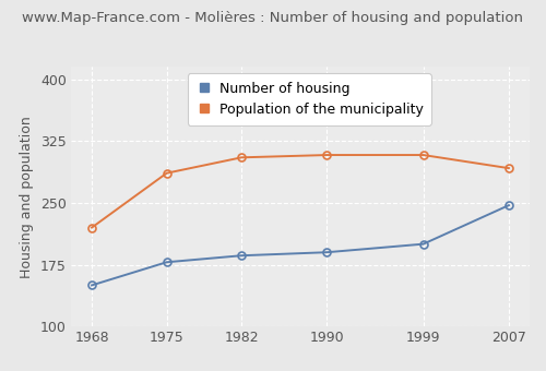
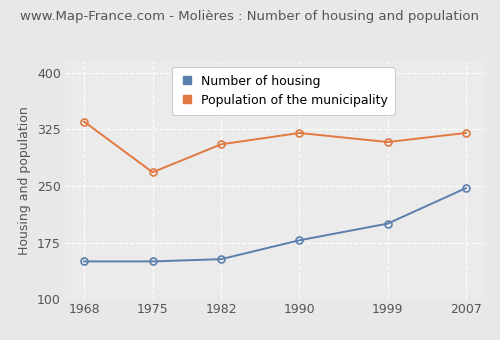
Population of the municipality/1968: 220 -> 335
Number of housing/1975: 178 -> 150
Population of the municipality/1975: 286 -> 268
Number of housing/1982: 186 -> 153
Number of housing/1990: 190 -> 178
Population of the municipality/1990: 308 -> 320
Population of the municipality/2007: 292 -> 320
